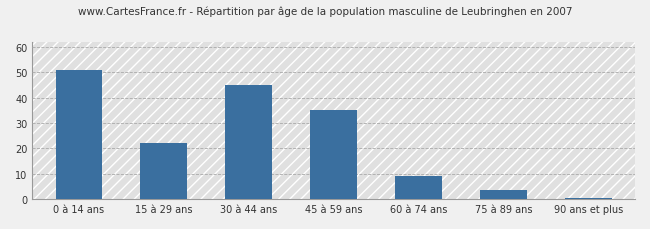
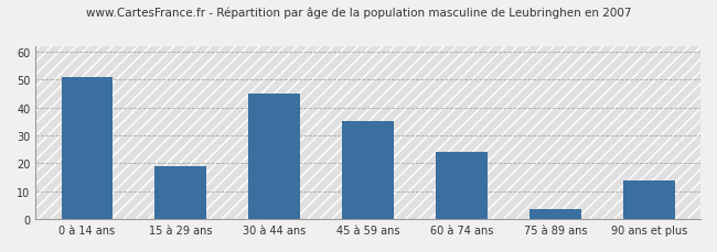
15 à 29 ans: 22.0 -> 19.0
60 à 74 ans: 9.0 -> 24.0
90 ans et plus: 0.5 -> 14.0
